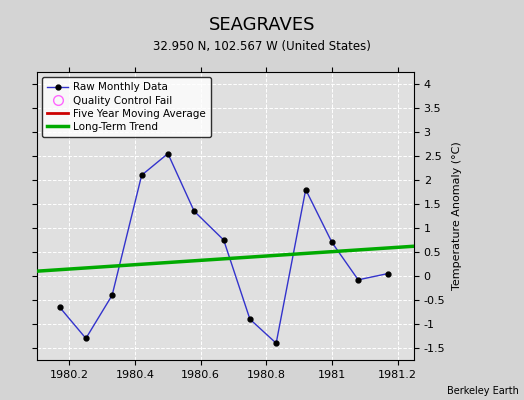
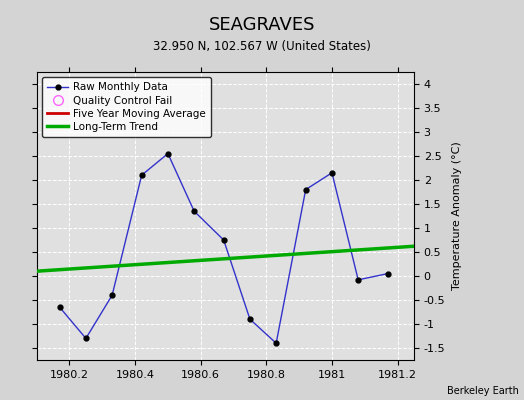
1981: 0.70 -> 2.15
